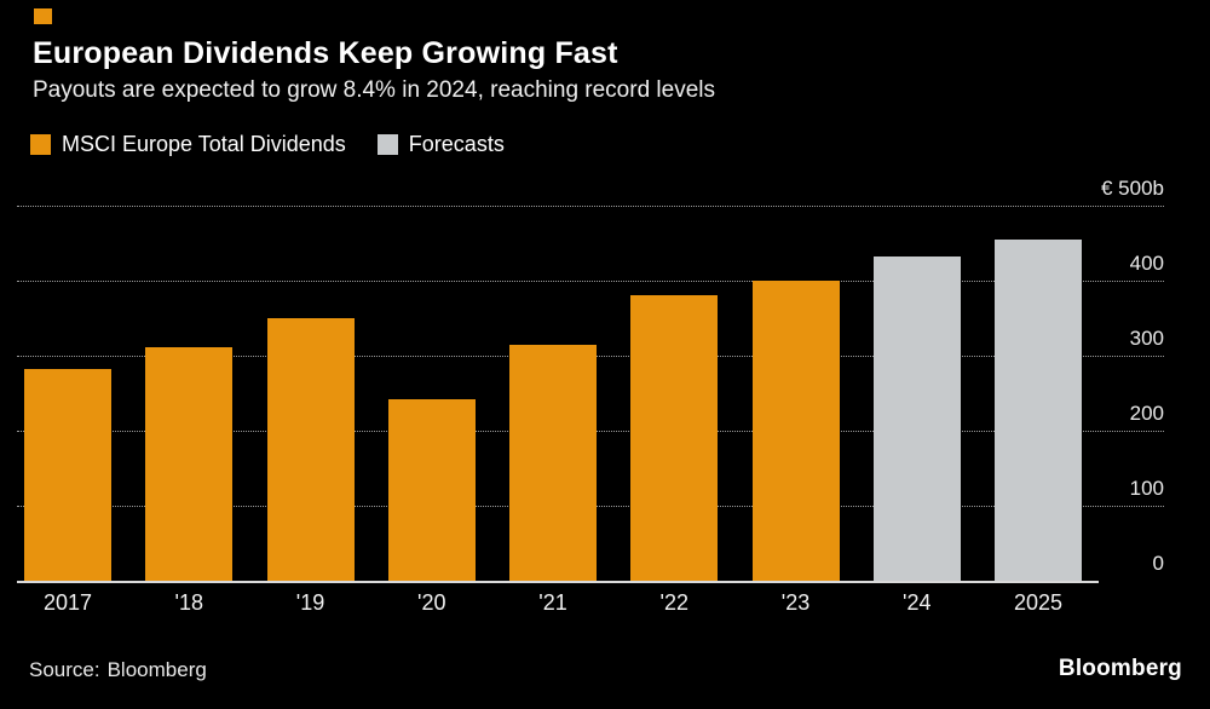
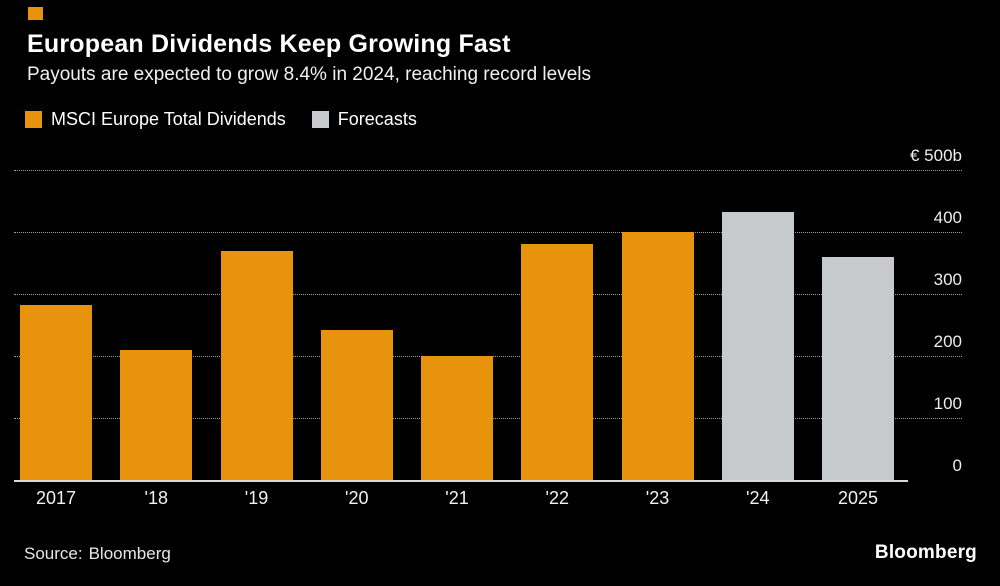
MSCI Europe Total Dividends/'18: 310 -> 210
MSCI Europe Total Dividends/'19: 350 -> 370
MSCI Europe Total Dividends/'21: 320 -> 200
Forecasts/2025: 460 -> 360
